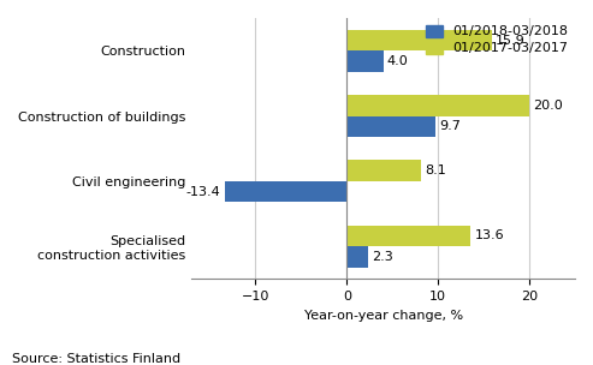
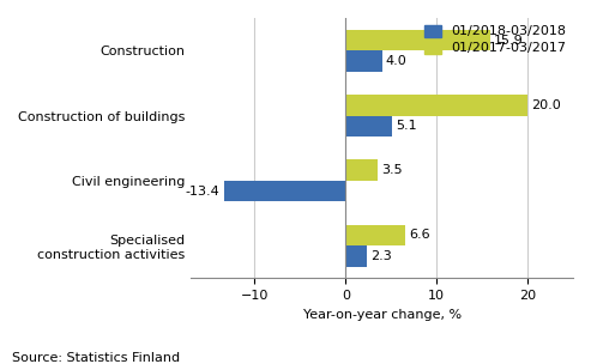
01/2018-03/2018/Construction of buildings: 9.7 -> 5.1
01/2017-03/2017/Civil engineering: 8.1 -> 3.5
01/2017-03/2017/Specialised construction activities: 13.6 -> 6.6
